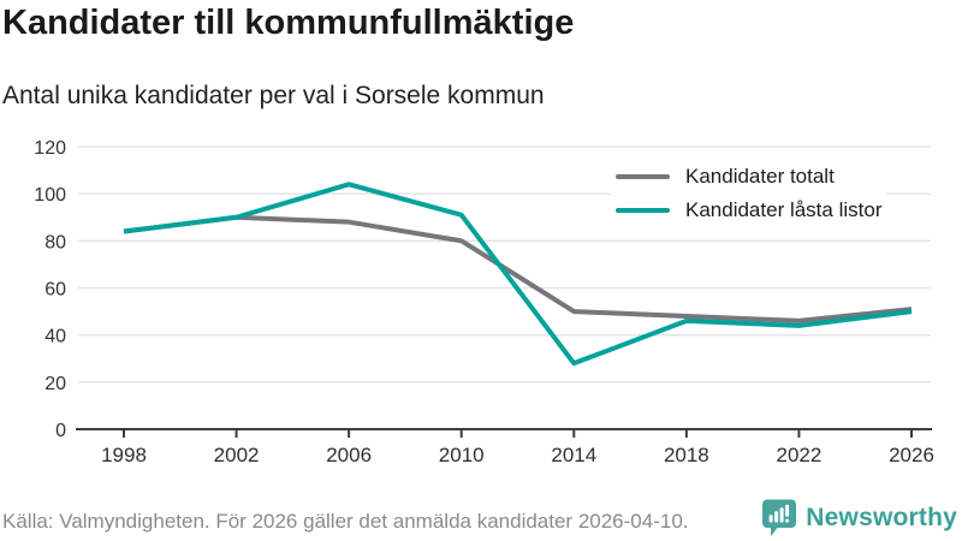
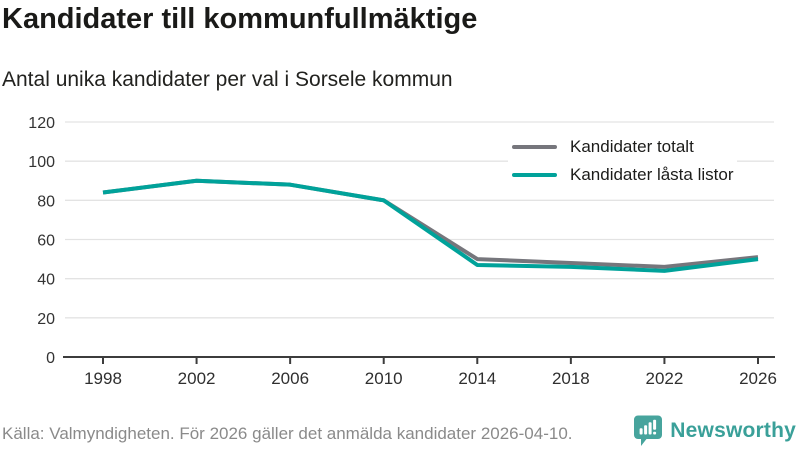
Kandidater låsta listor/2006: 104 -> 88
Kandidater låsta listor/2010: 91 -> 80
Kandidater låsta listor/2014: 28 -> 47
